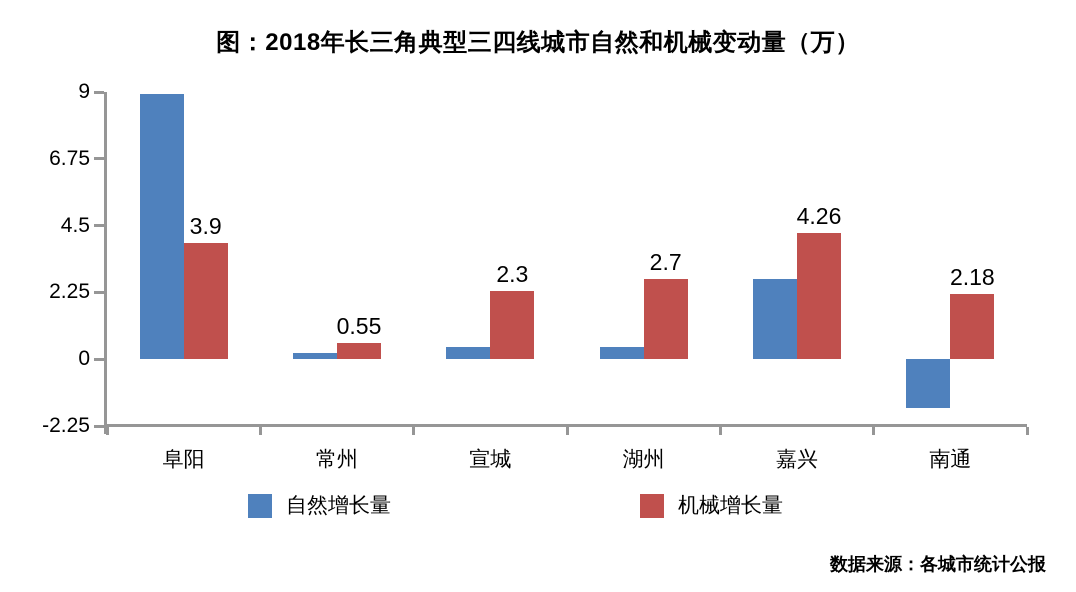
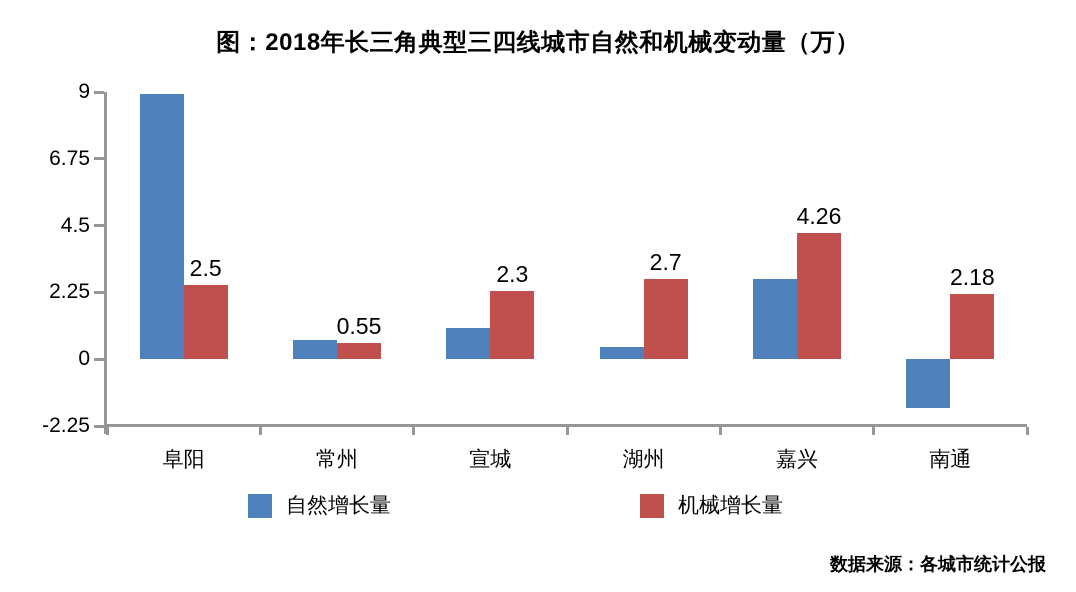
机械增长量/阜阳: 3.9 -> 2.5
自然增长量/常州: 0.2 -> 0.6
自然增长量/宣城: 0.4 -> 1.1
